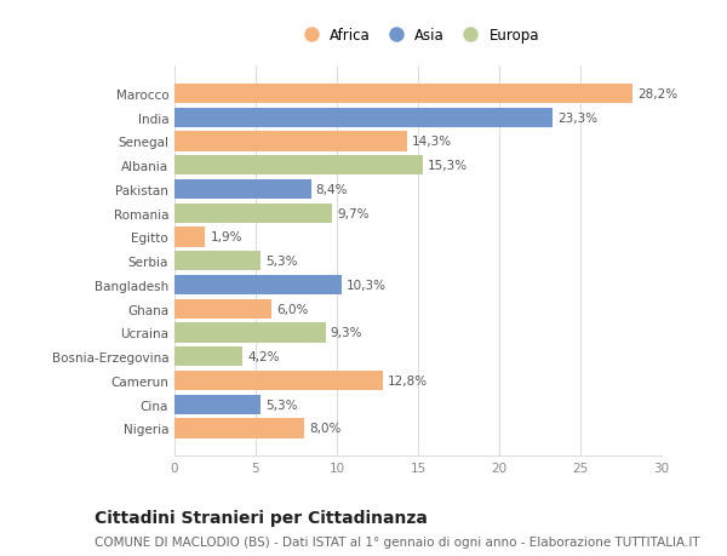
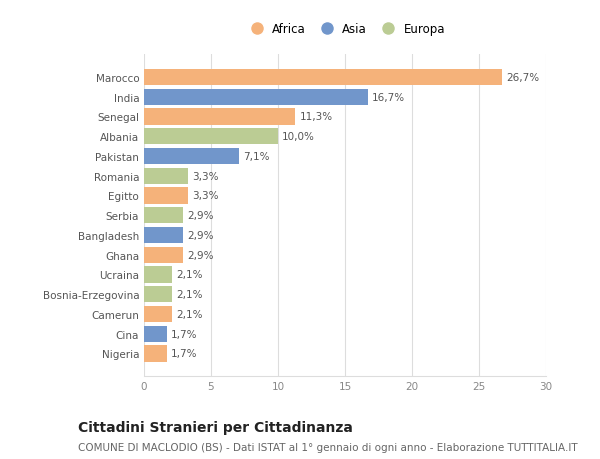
Marocco: 28,2% -> 26,7%
India: 23,3% -> 16,7%
Senegal: 14,3% -> 11,3%
Albania: 15,3% -> 10,0%
Pakistan: 8,4% -> 7,1%
Romania: 9,7% -> 3,3%
Egitto: 1,9% -> 3,3%
Serbia: 5,3% -> 2,9%
Bangladesh: 10,3% -> 2,9%
Ghana: 6,0% -> 2,9%
Ucraina: 9,3% -> 2,1%
Bosnia-Erzegovina: 4,2% -> 2,1%
Camerun: 12,8% -> 2,1%
Cina: 5,3% -> 1,7%
Nigeria: 8,0% -> 1,7%
